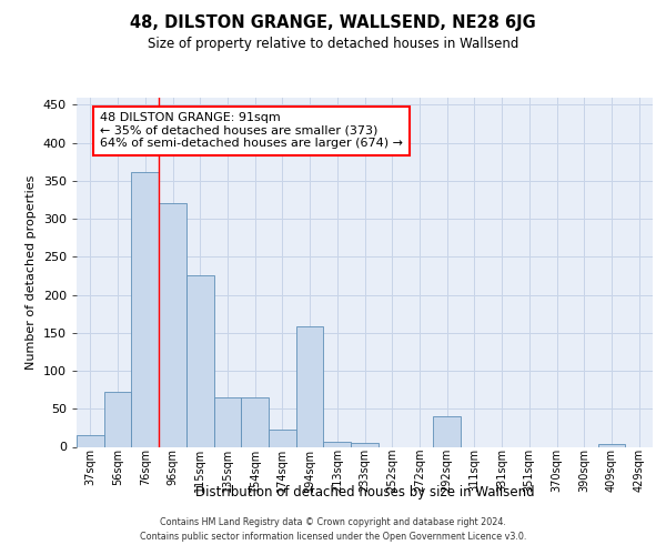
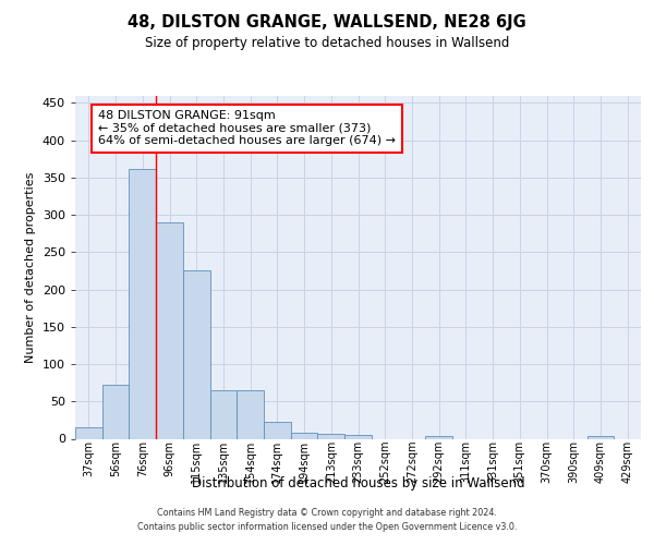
96sqm: 320 -> 290
194sqm: 158 -> 8
292sqm: 40 -> 4
